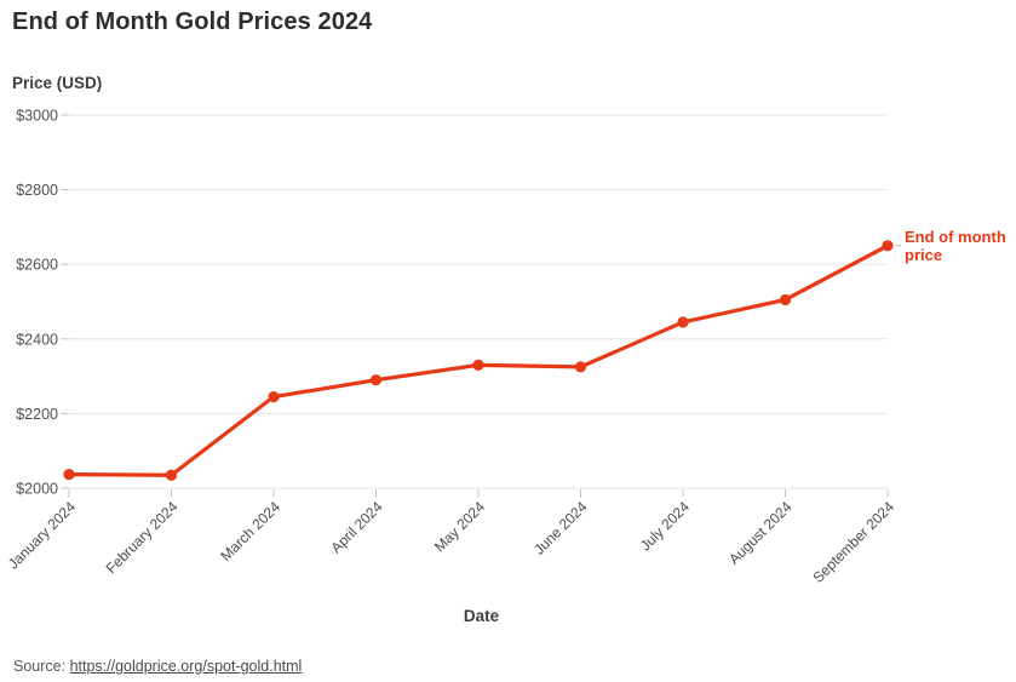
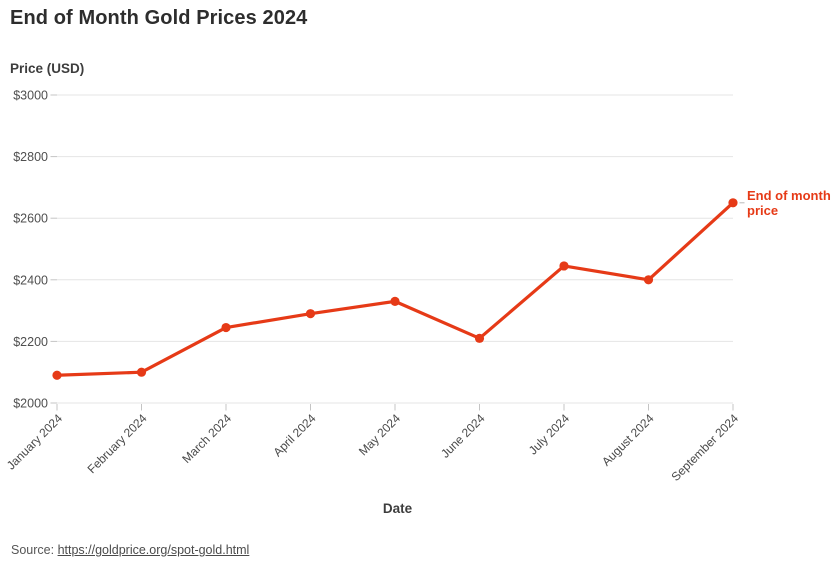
January 2024: $2040 -> $2090
February 2024: $2040 -> $2100
June 2024: $2320 -> $2210
August 2024: $2500 -> $2400
